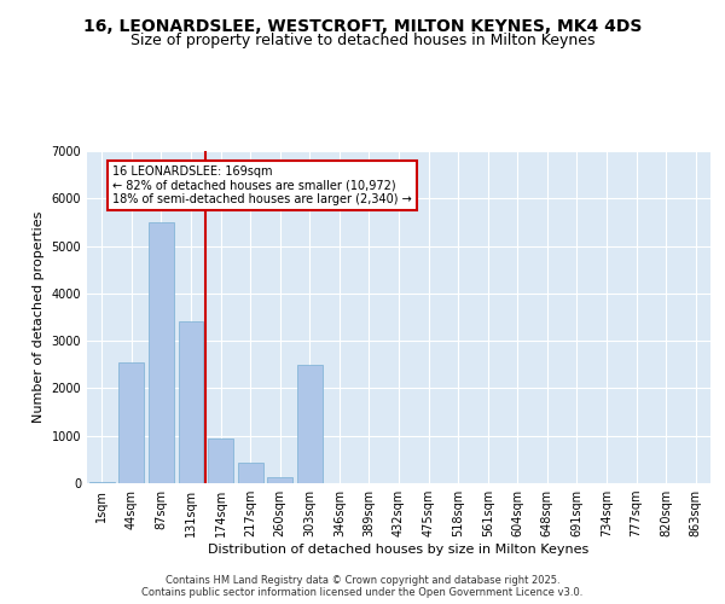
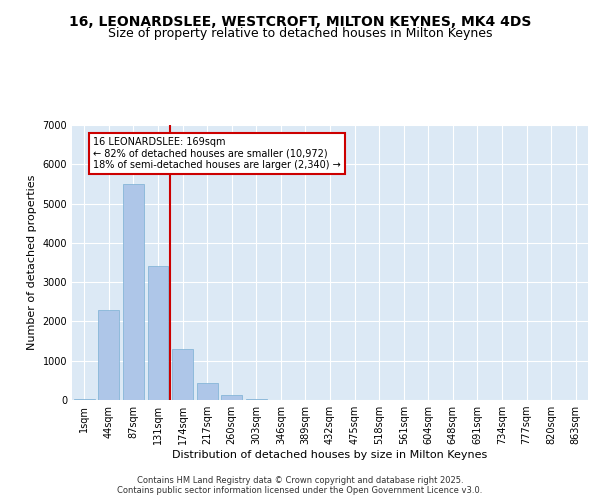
44sqm: 2550 -> 2280
174sqm: 950 -> 1300
303sqm: 2500 -> 30
